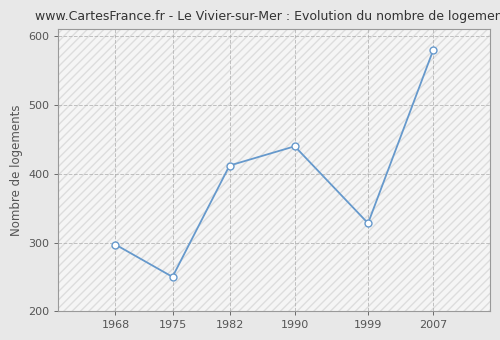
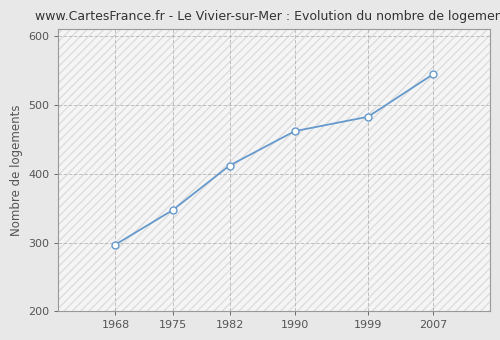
1975: 250 -> 347
1990: 440 -> 462
1999: 328 -> 483
2007: 580 -> 545
